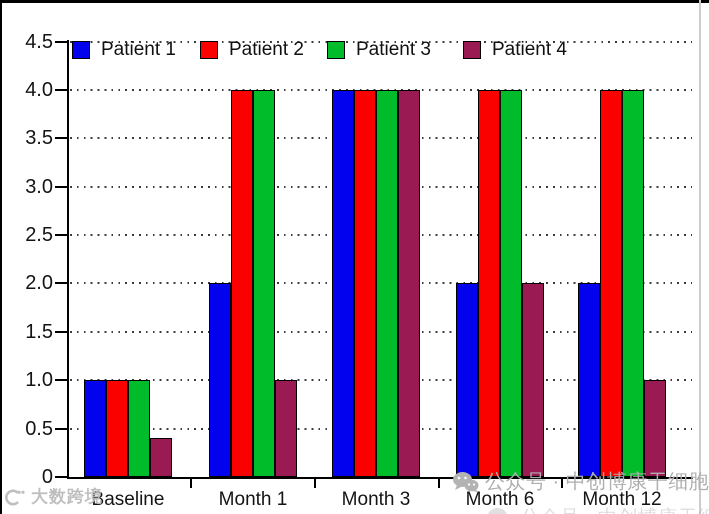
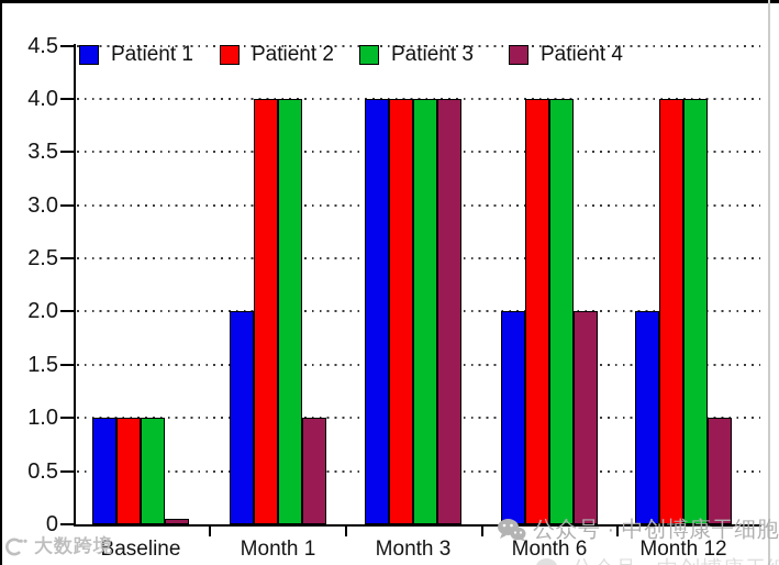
Patient 4/Baseline: 0.4 -> 0.1
